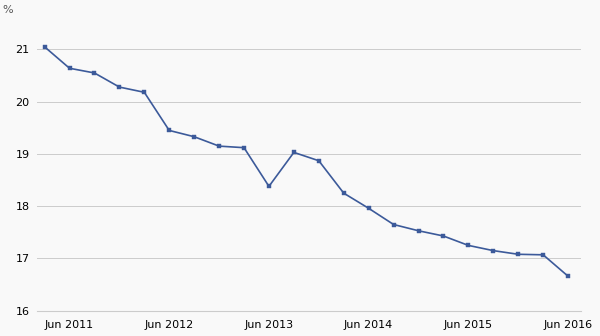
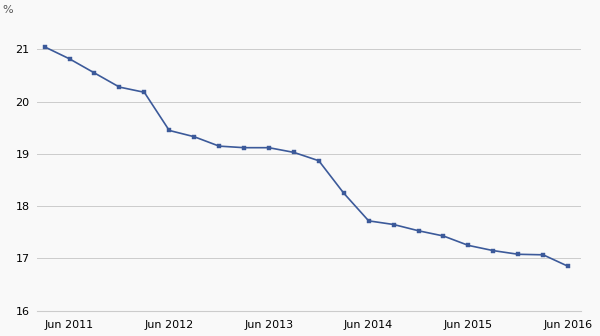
Jun 2011: 20.64 -> 20.82
Jun 2013: 18.38 -> 19.12
Jun 2014: 17.96 -> 17.72
Jun 2016: 16.66 -> 16.85
